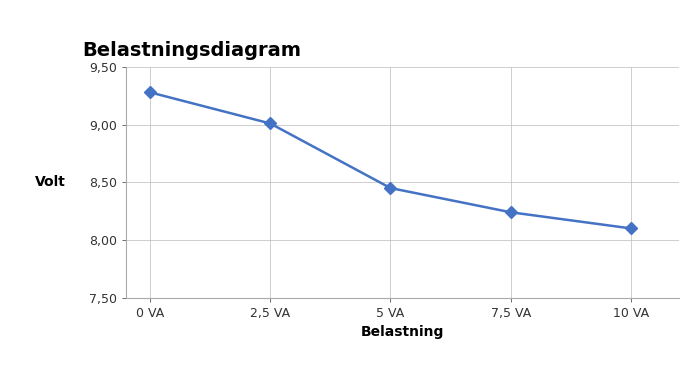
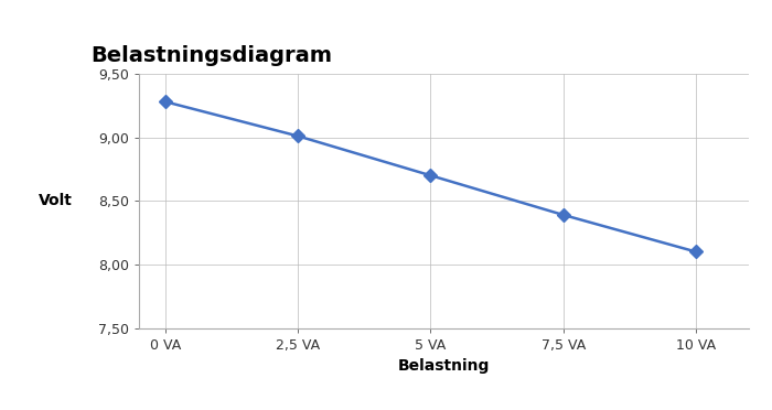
5 VA: 8,45 -> 8,70
7,5 VA: 8,24 -> 8,39
